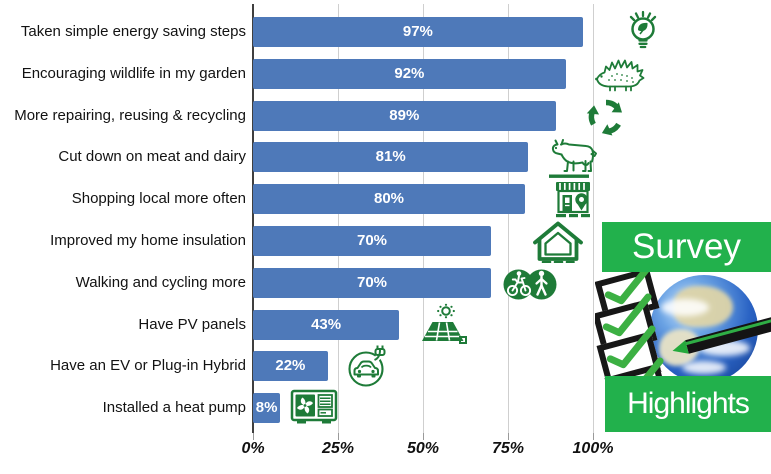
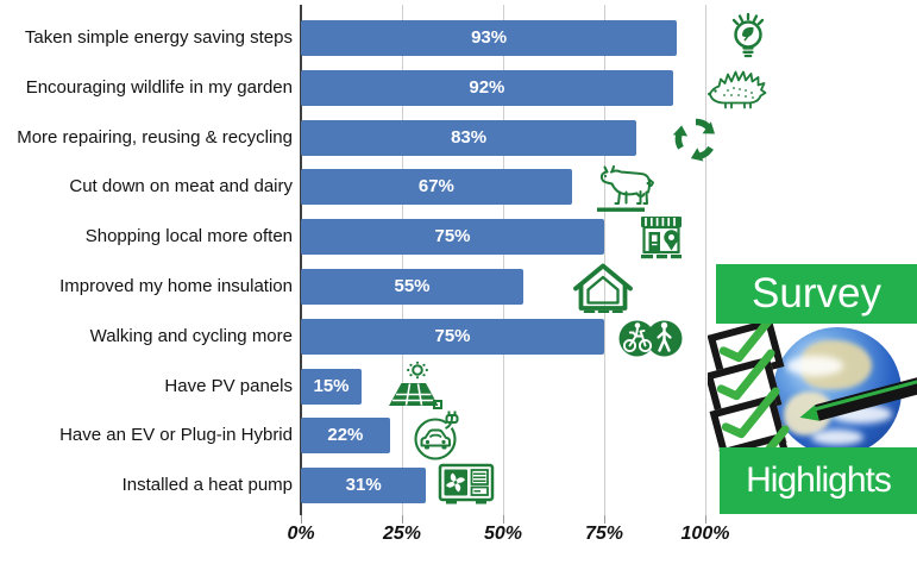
Taken simple energy saving steps: 97% -> 93%
More repairing, reusing & recycling: 89% -> 83%
Cut down on meat and dairy: 81% -> 67%
Shopping local more often: 80% -> 75%
Improved my home insulation: 70% -> 55%
Walking and cycling more: 70% -> 75%
Have PV panels: 43% -> 15%
Installed a heat pump: 8% -> 31%
